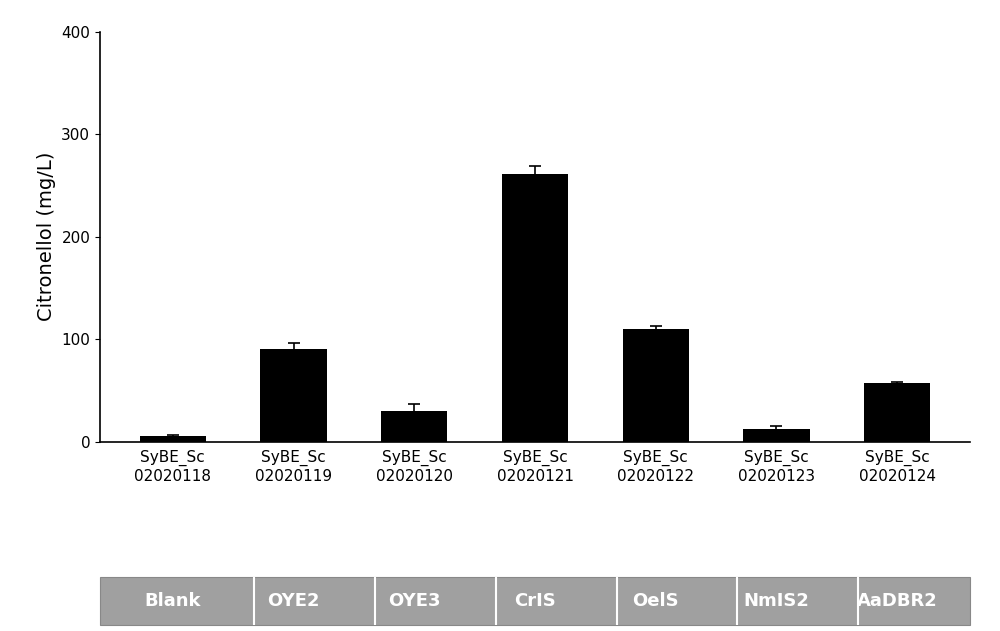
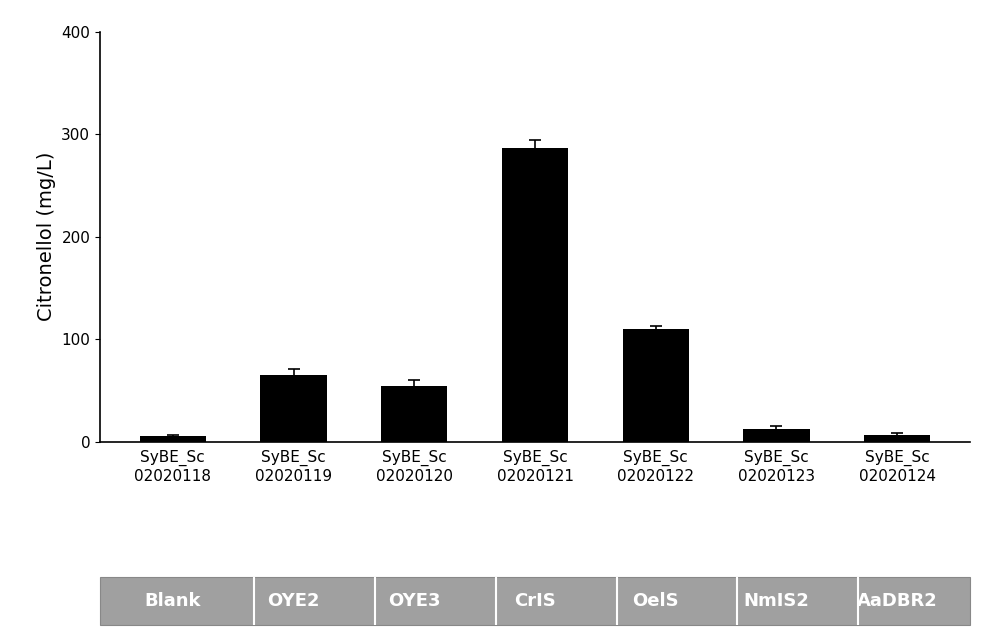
SyBE_Sc 02020119: 90 -> 65
SyBE_Sc 02020120: 30 -> 54
SyBE_Sc 02020121: 261 -> 286
SyBE_Sc 02020124: 57 -> 7
